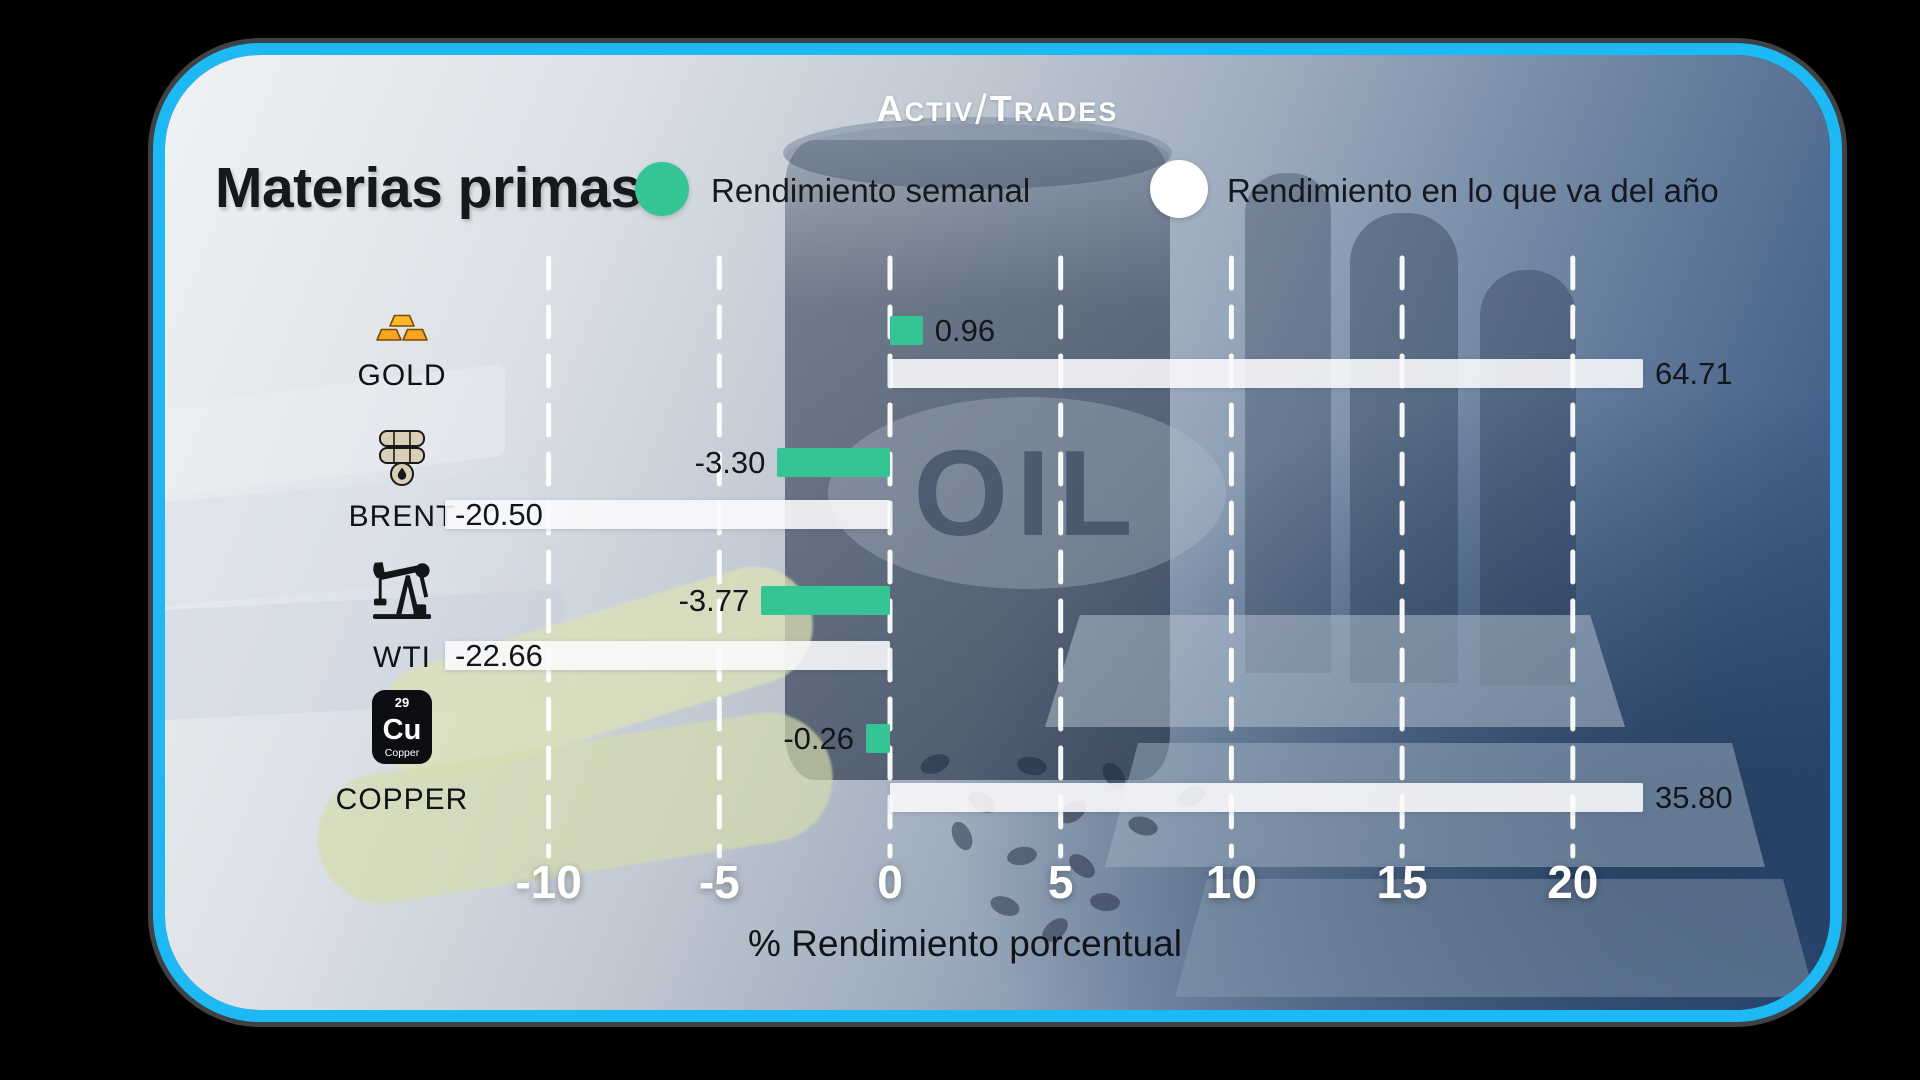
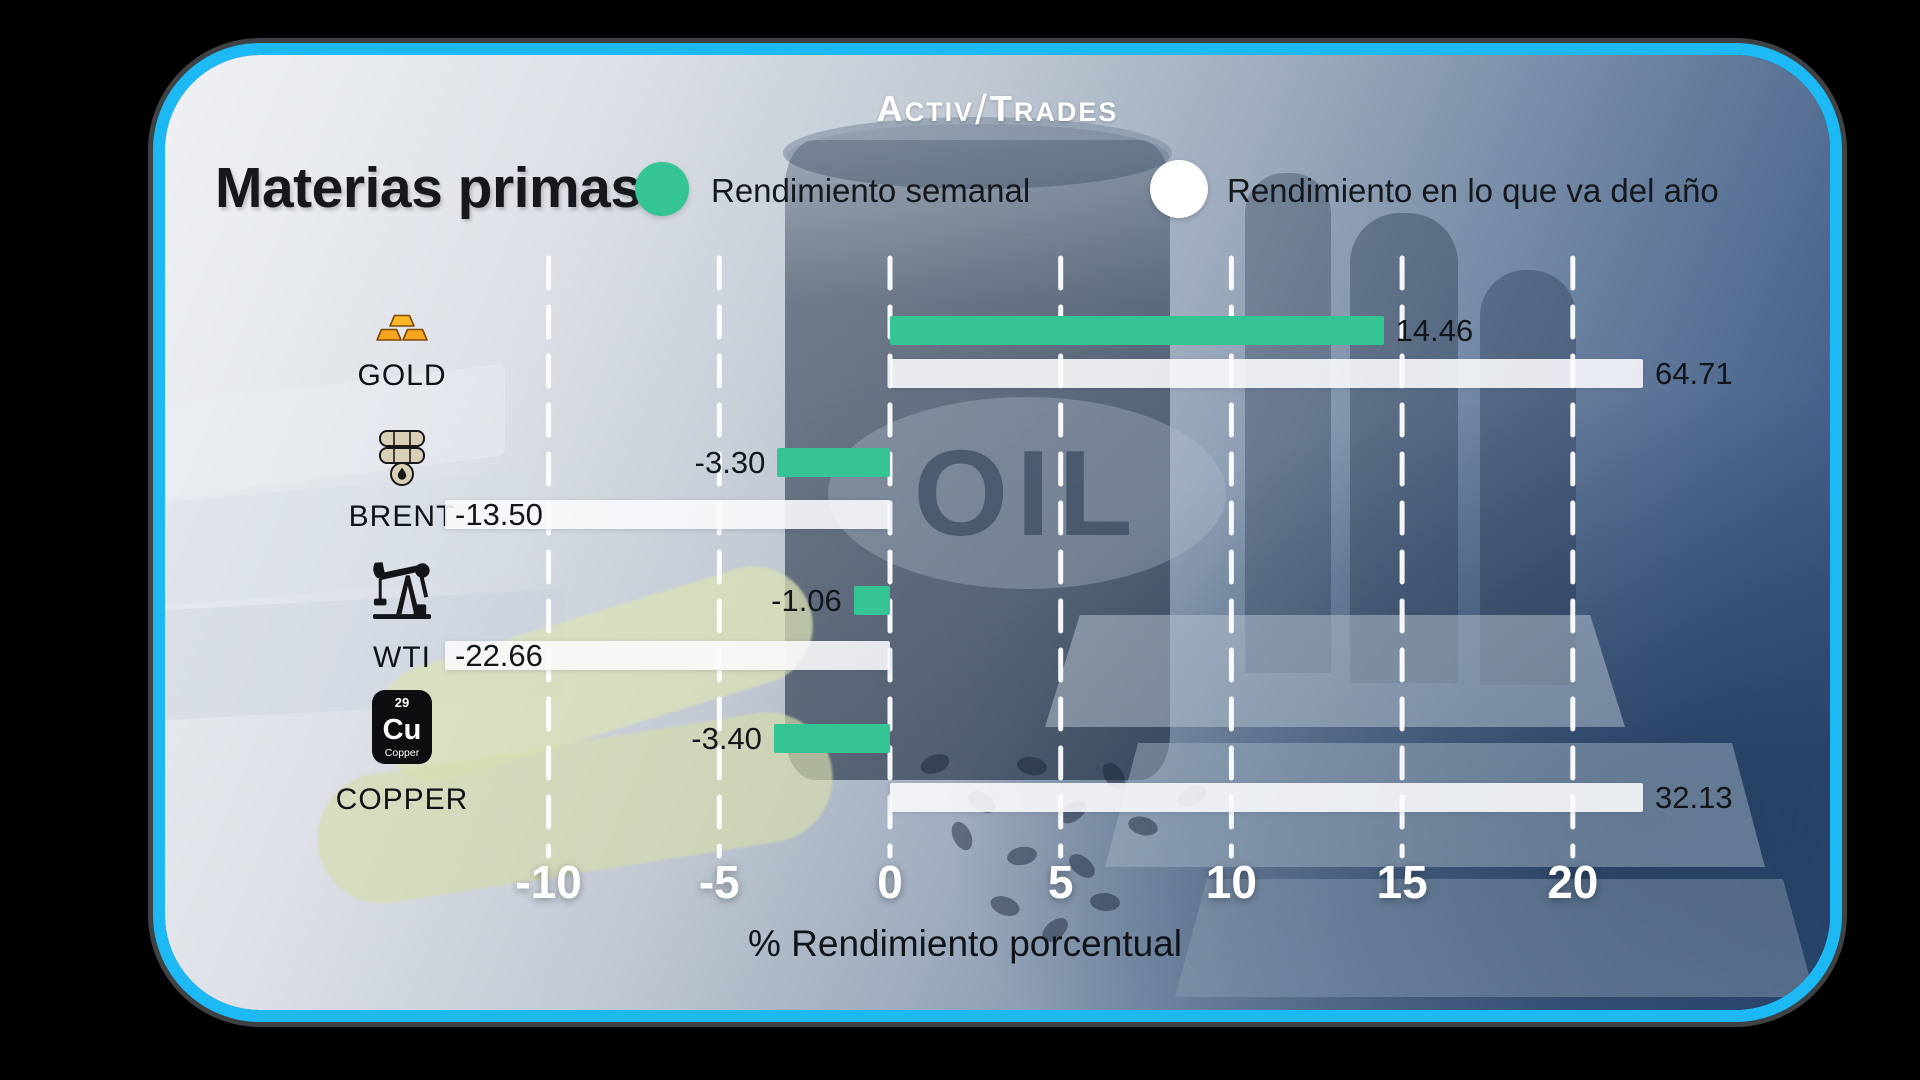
Rendimiento semanal/GOLD: 0.96 -> 14.46
Rendimiento en lo que va del año/BRENT: -20.50 -> -13.50
Rendimiento semanal/WTI: -3.77 -> -1.06
Rendimiento semanal/COPPER: -0.26 -> -3.40
Rendimiento en lo que va del año/COPPER: 35.80 -> 32.13
